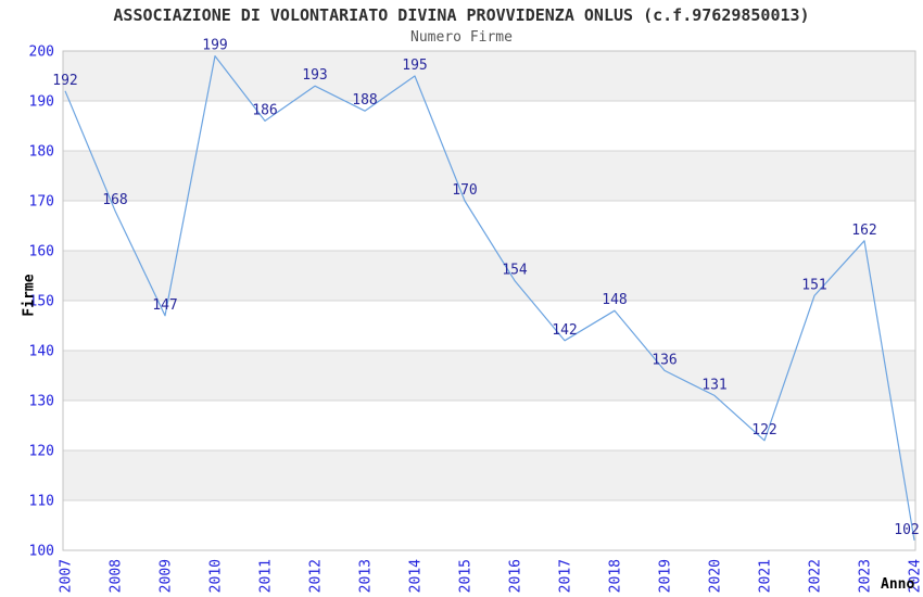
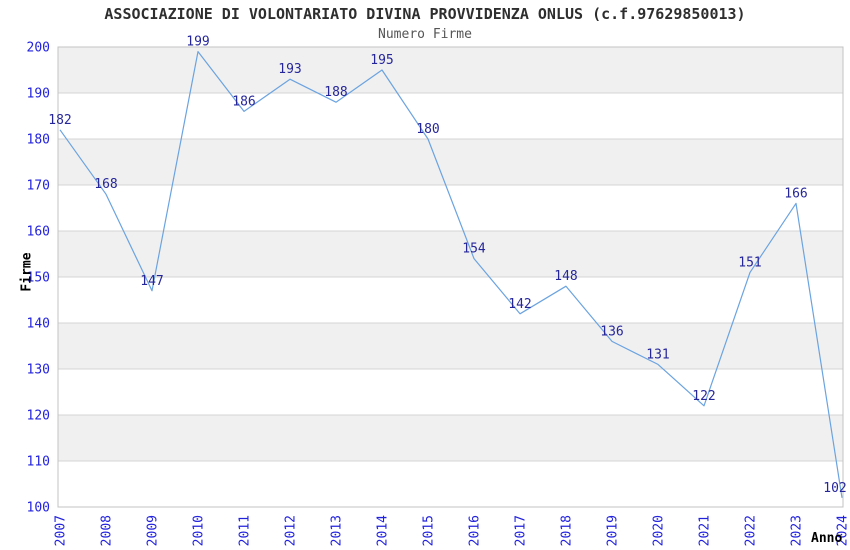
2007: 192 -> 182
2015: 170 -> 180
2023: 162 -> 166
